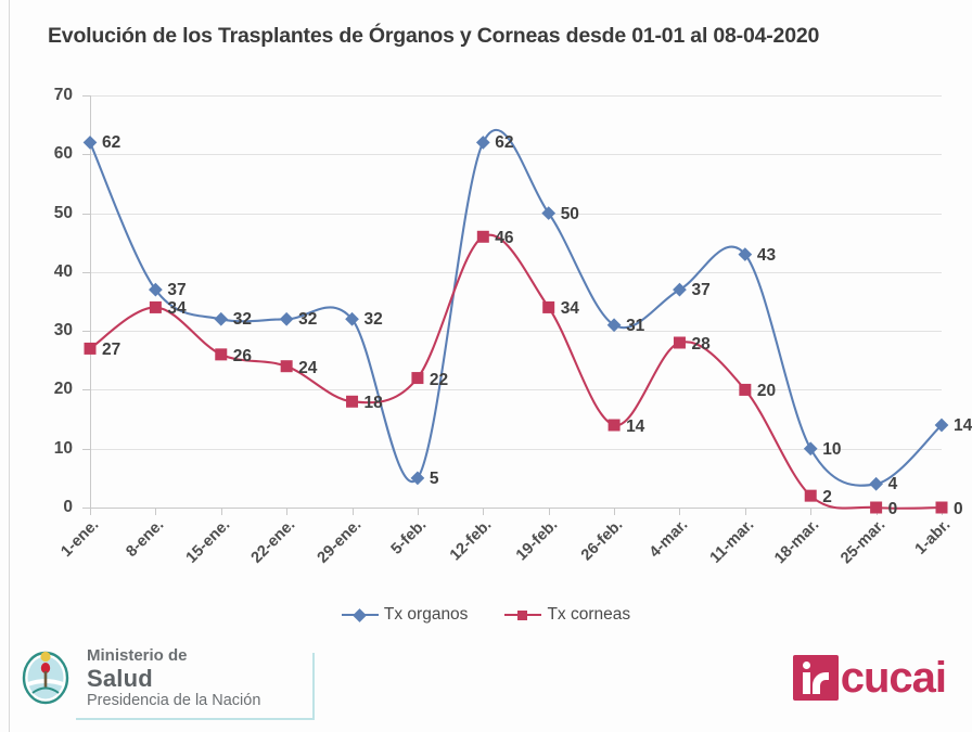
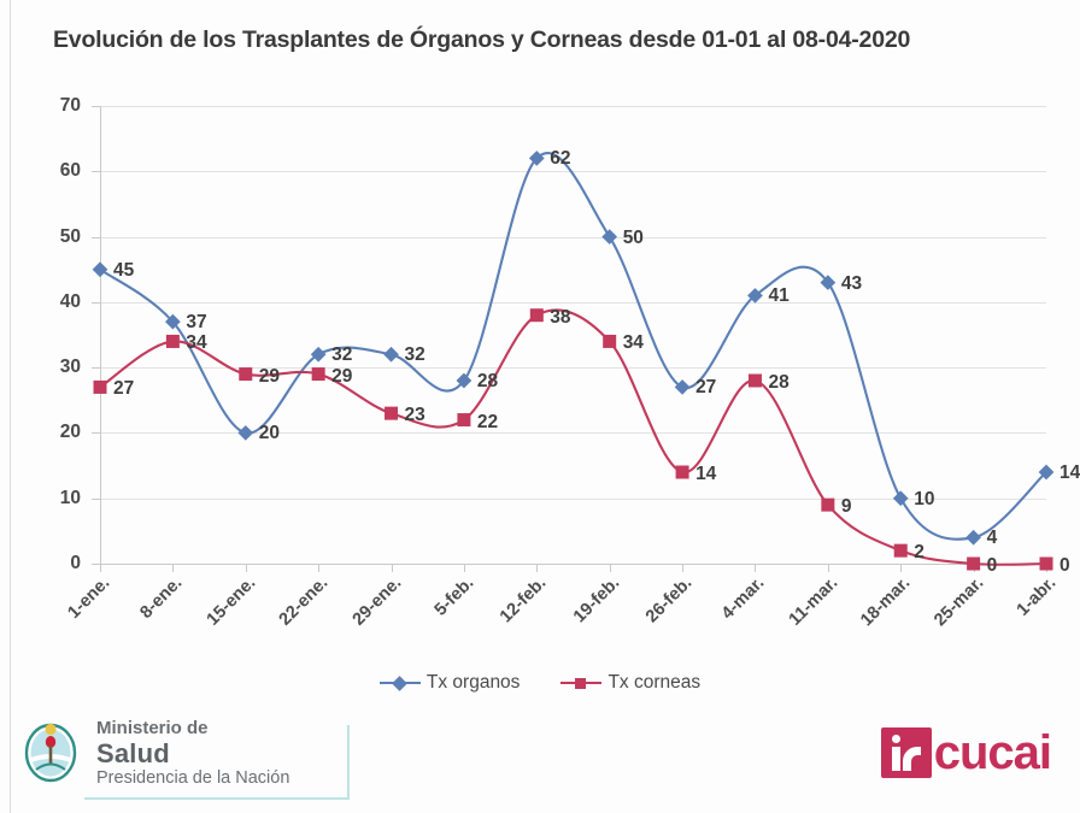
Tx organos/1-ene.: 62 -> 45
Tx organos/15-ene.: 32 -> 20
Tx corneas/15-ene.: 26 -> 29
Tx corneas/22-ene.: 24 -> 29
Tx corneas/29-ene.: 18 -> 23
Tx organos/5-feb.: 5 -> 28
Tx corneas/12-feb.: 46 -> 38
Tx organos/26-feb.: 31 -> 27
Tx organos/4-mar.: 37 -> 41
Tx corneas/11-mar.: 20 -> 9
